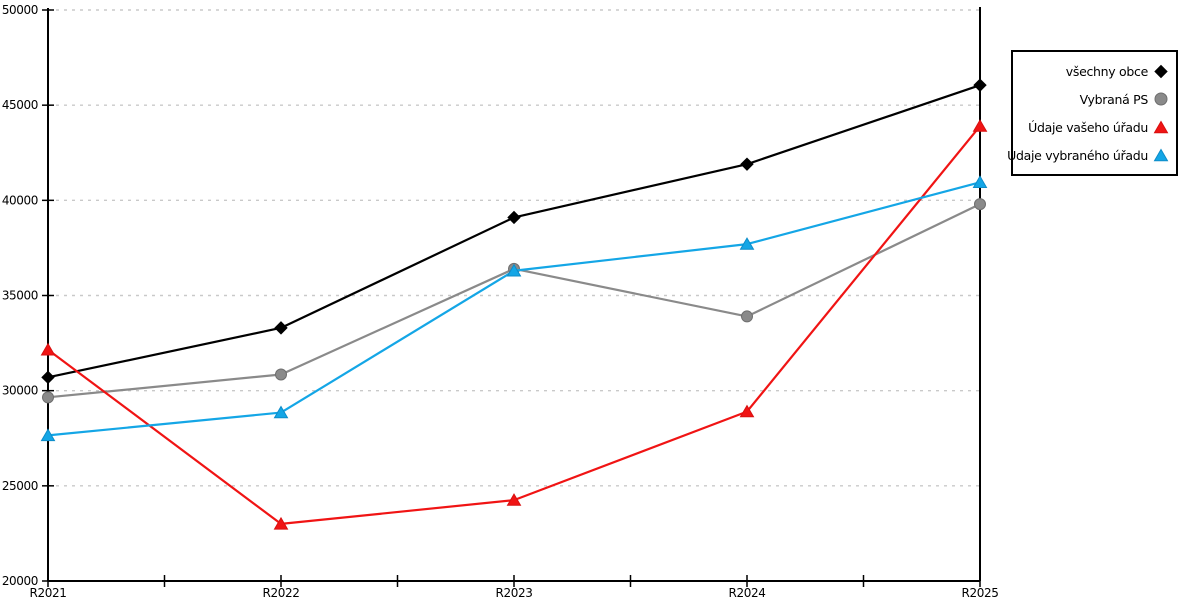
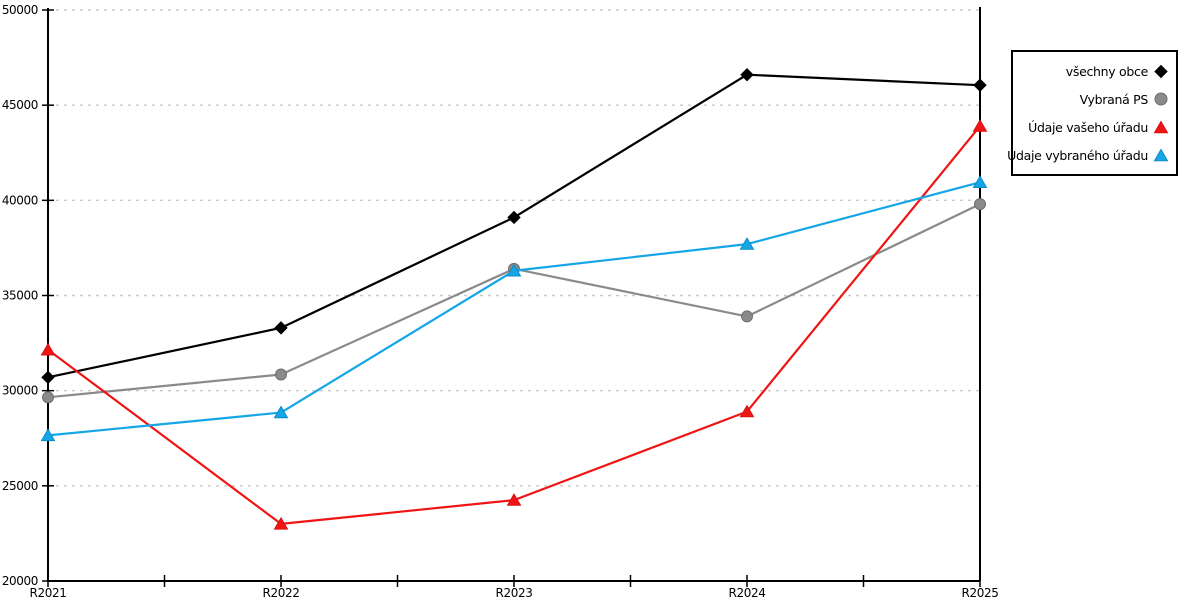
všechny obce/R2024: 41900 -> 46600
